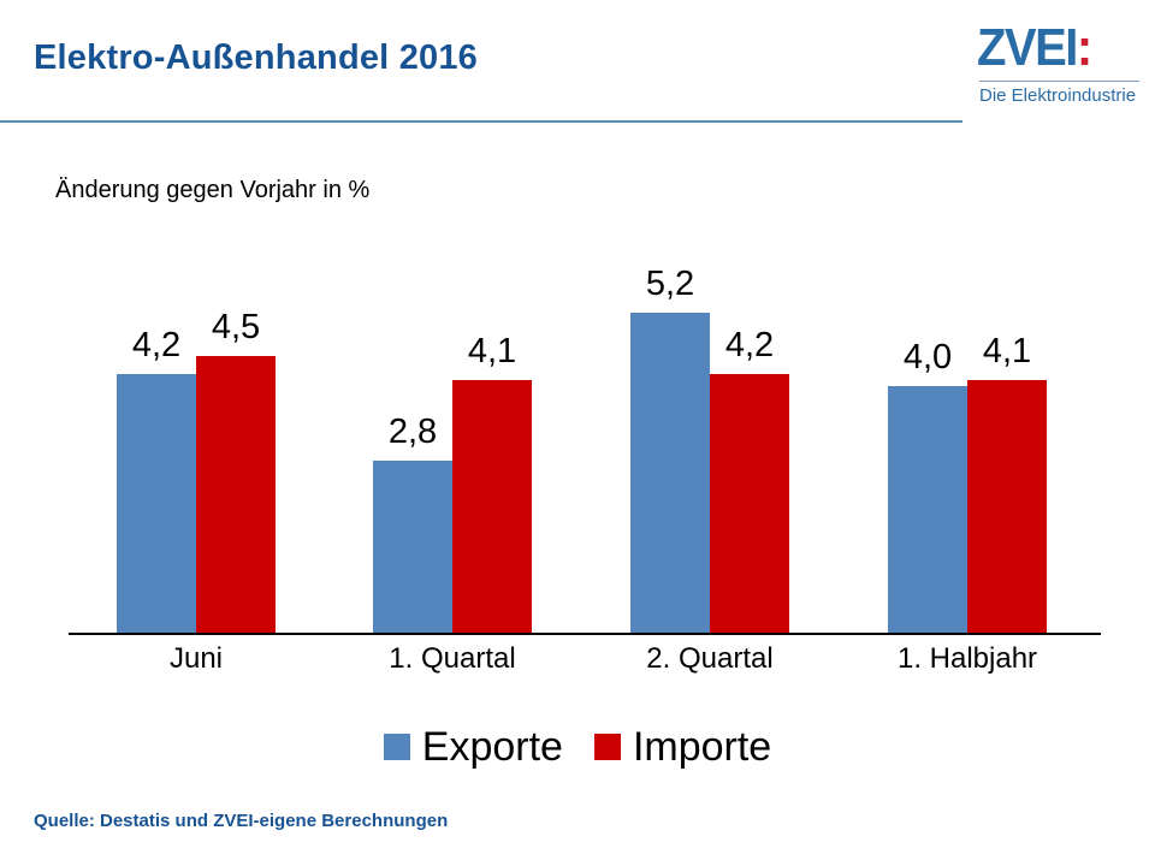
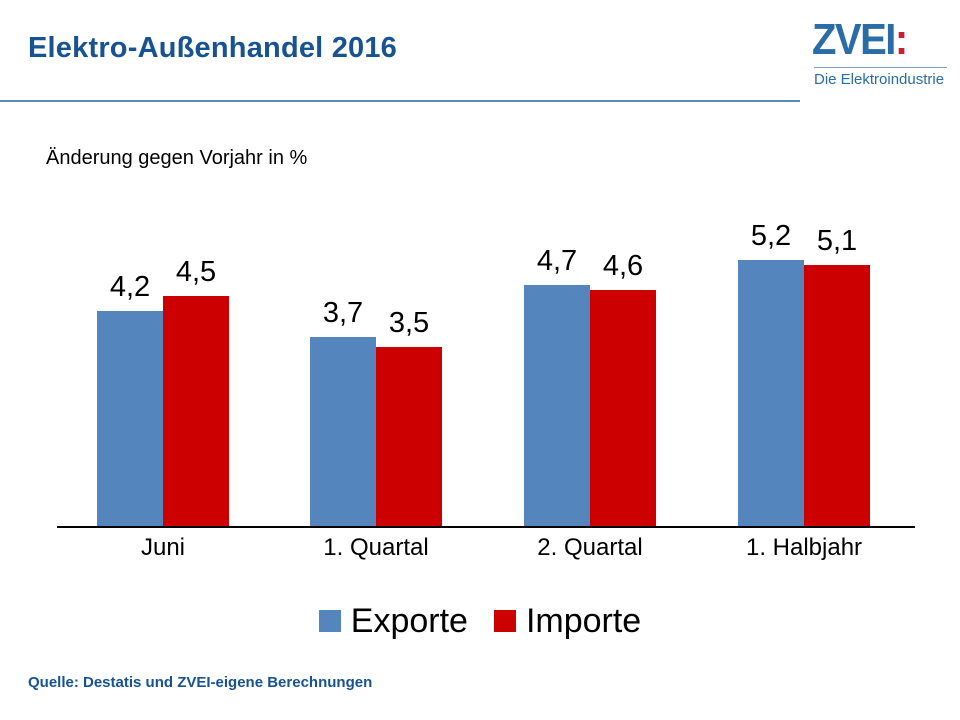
Exporte/1. Quartal: 2,8 -> 3,7
Importe/1. Quartal: 4,1 -> 3,5
Exporte/2. Quartal: 5,2 -> 4,7
Importe/2. Quartal: 4,2 -> 4,6
Exporte/1. Halbjahr: 4,0 -> 5,2
Importe/1. Halbjahr: 4,1 -> 5,1
